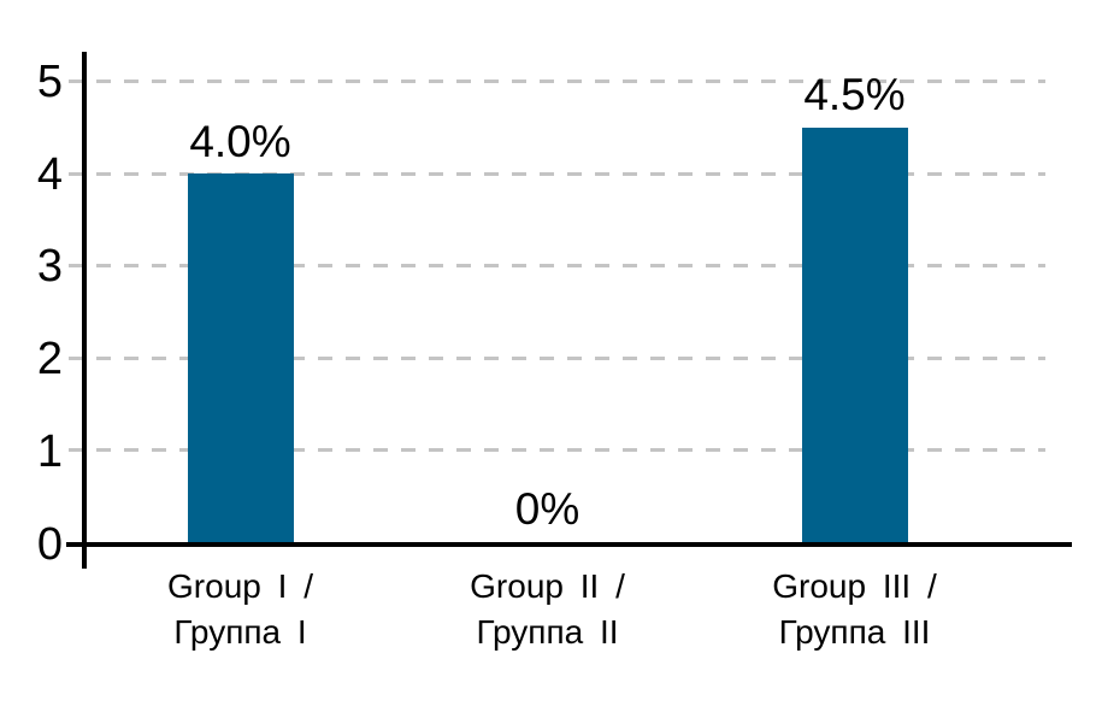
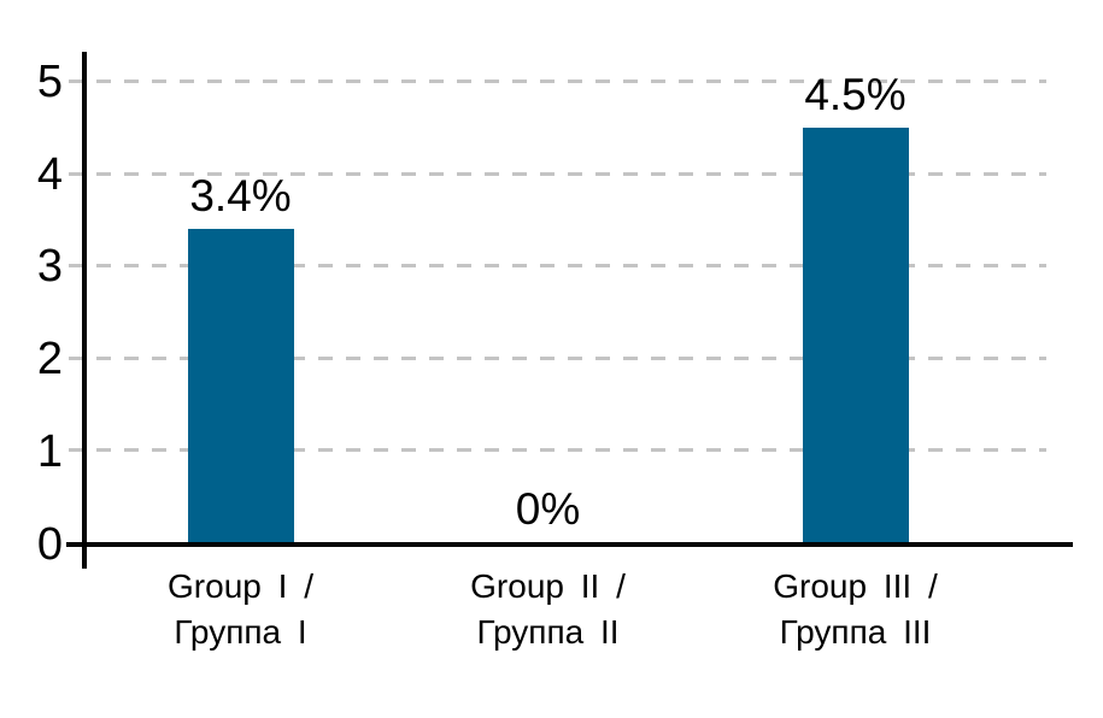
Group I / Группа I: 4.0% -> 3.4%
